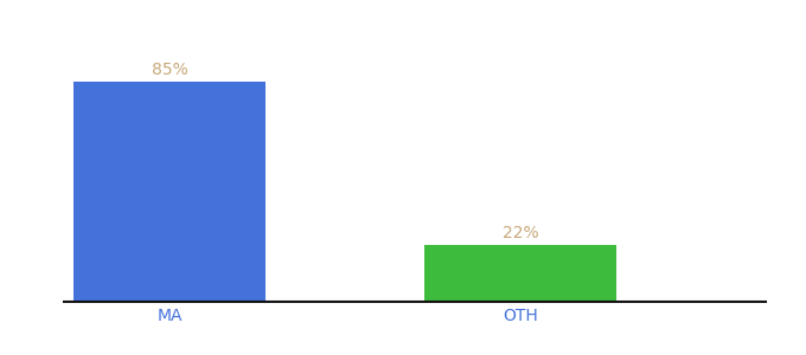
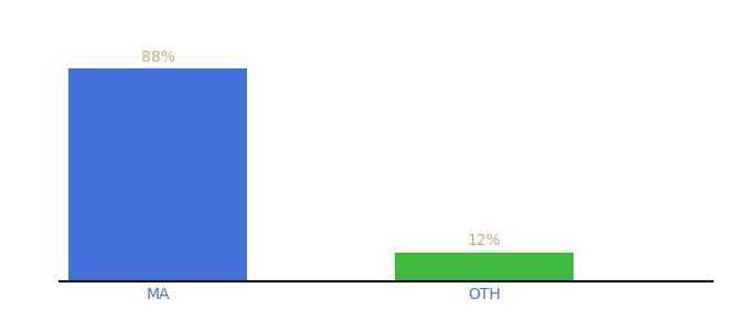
MA: 85% -> 88%
OTH: 22% -> 12%
